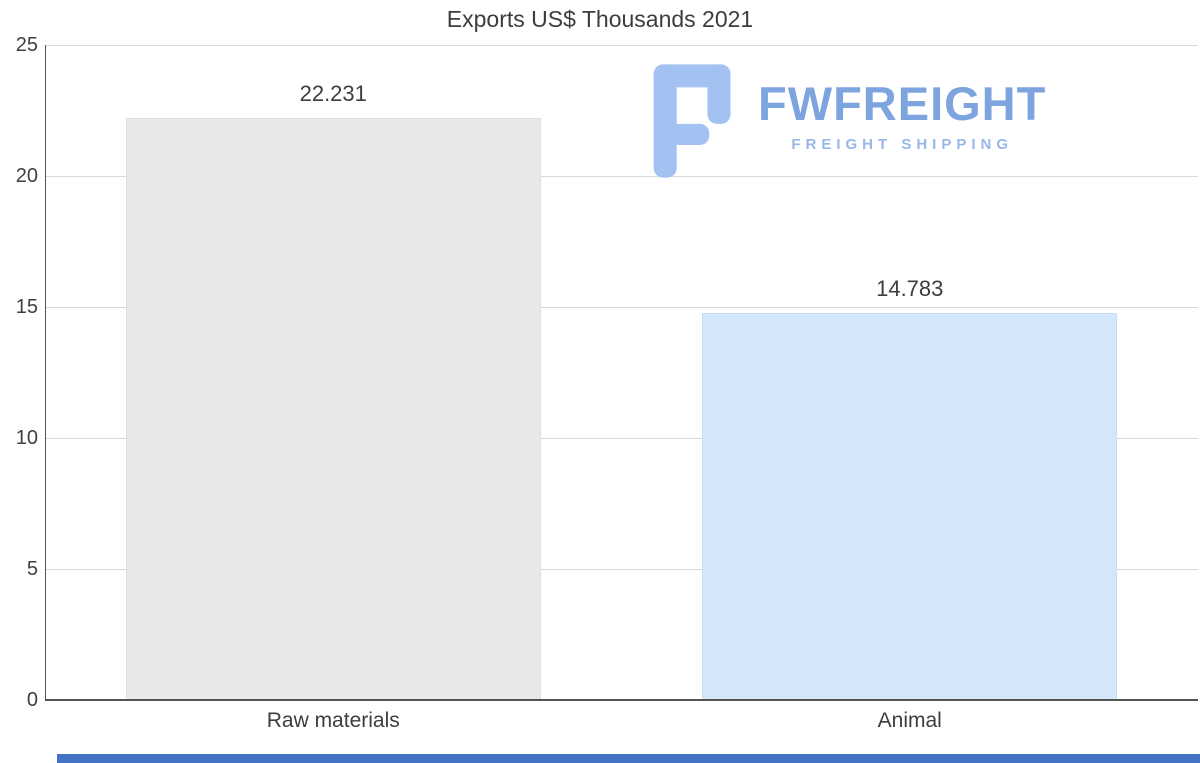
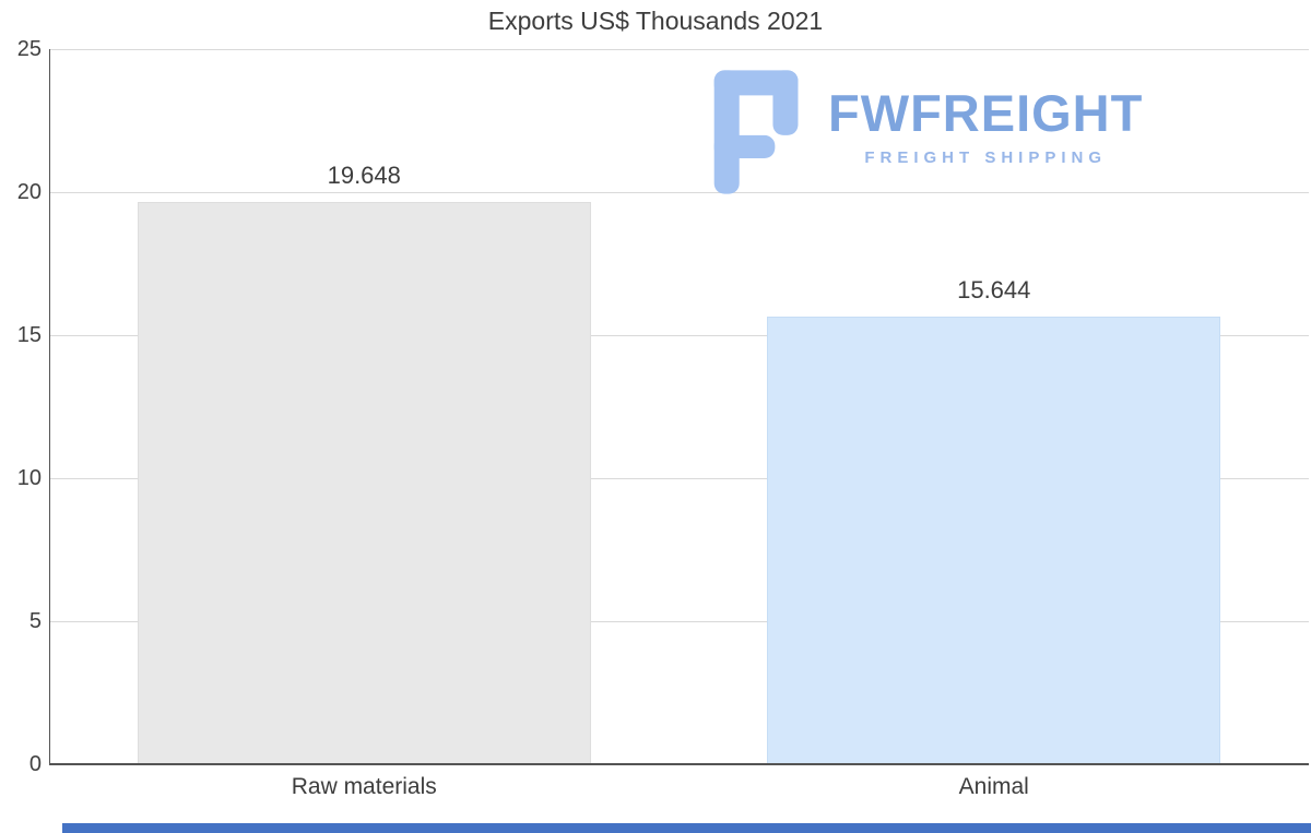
Raw materials: 22.231 -> 19.648
Animal: 14.783 -> 15.644
